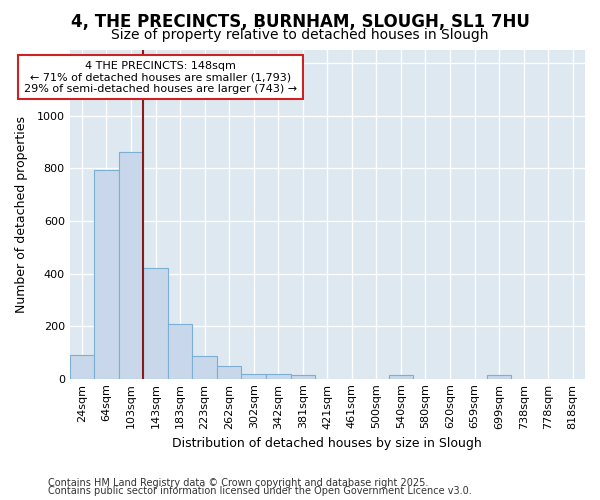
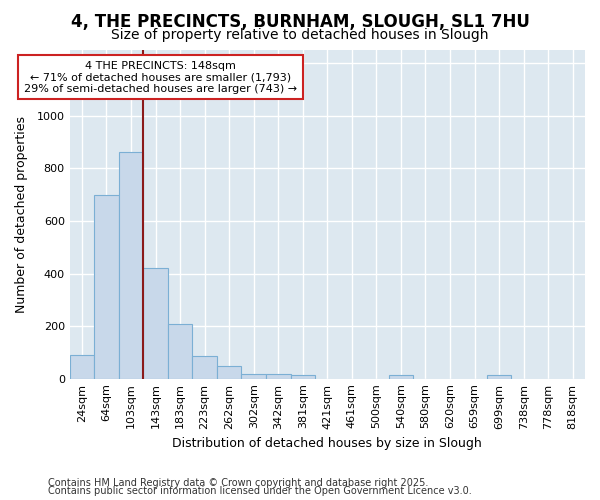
64sqm: 793 -> 700
